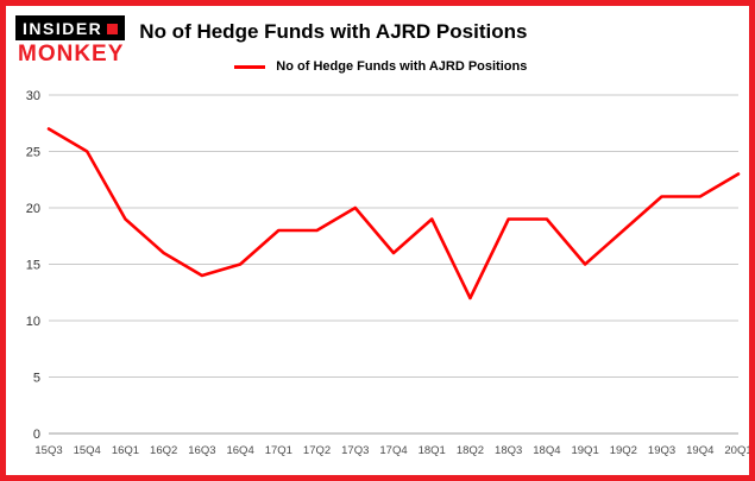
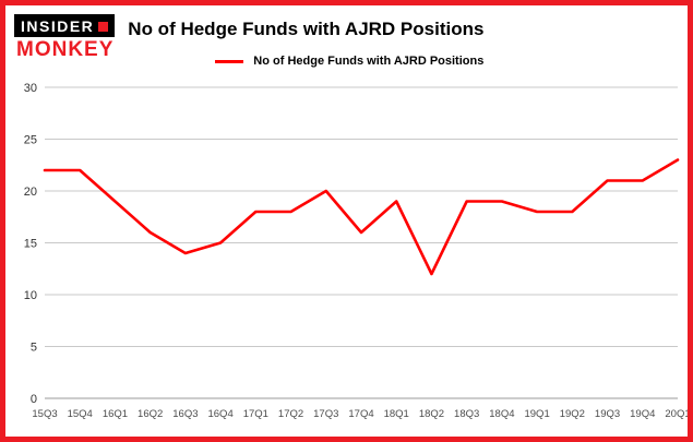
15Q3: 27 -> 22
15Q4: 25 -> 22
19Q1: 15 -> 18
